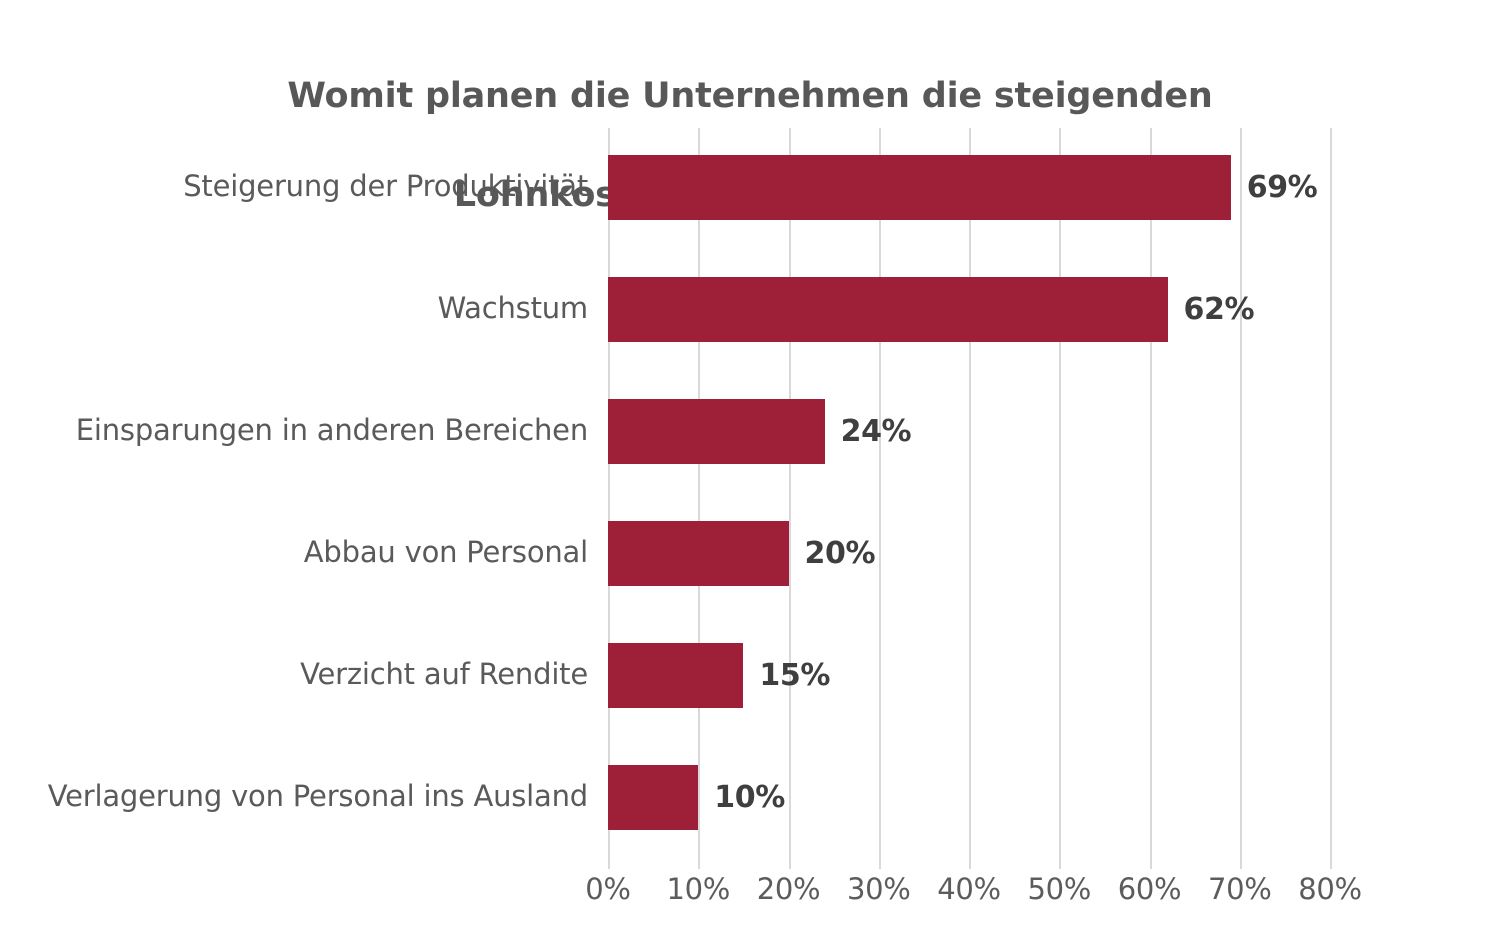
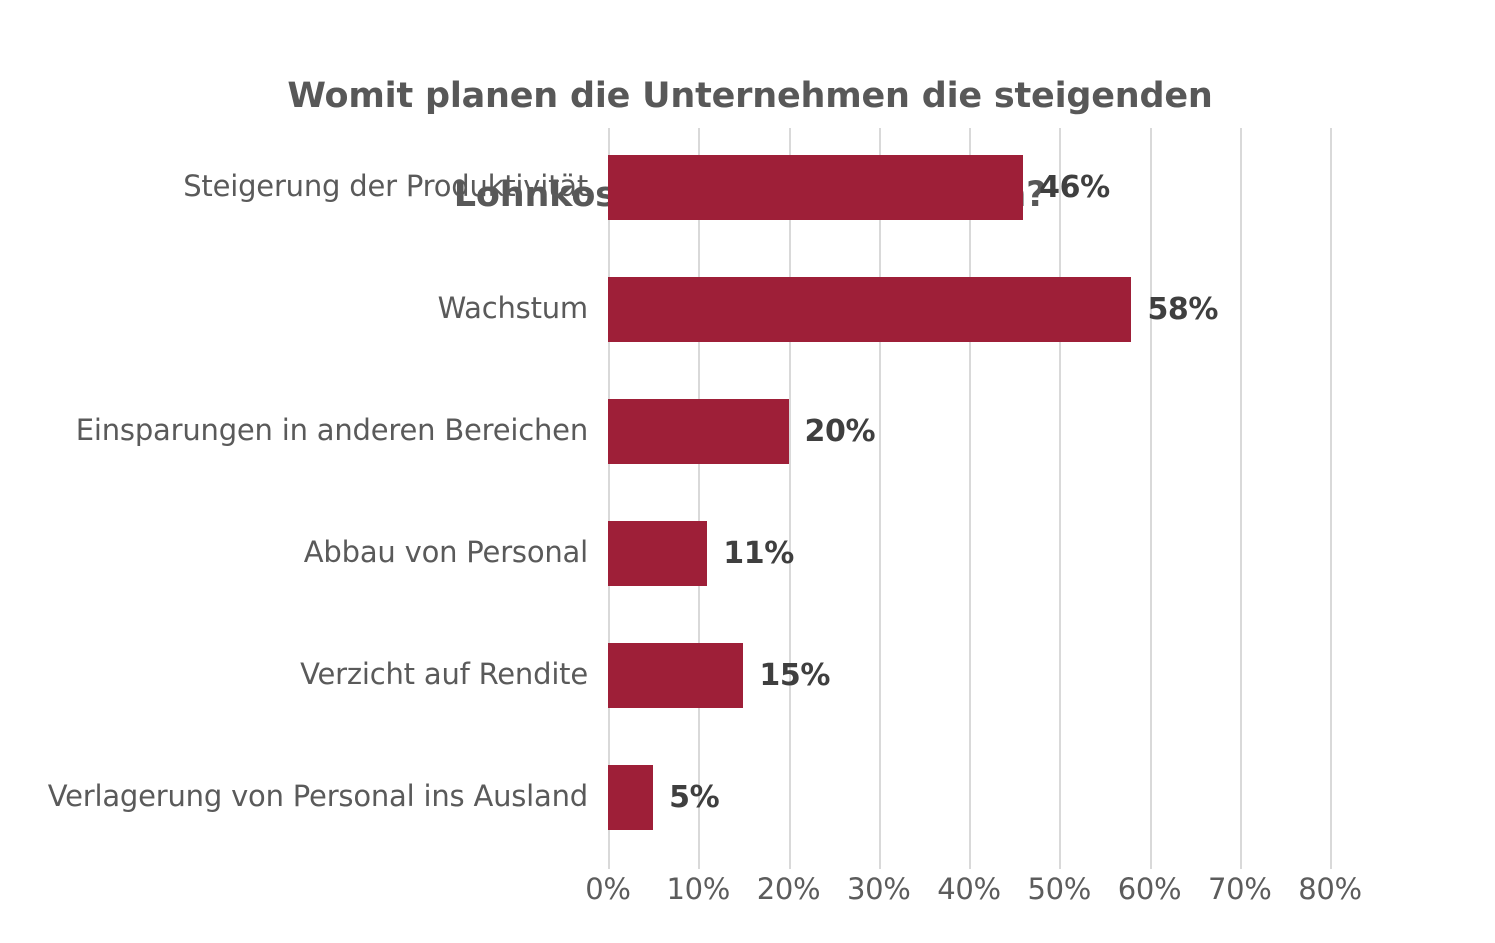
Steigerung der Produktivität: 69% -> 46%
Wachstum: 62% -> 58%
Einsparungen in anderen Bereichen: 24% -> 20%
Abbau von Personal: 20% -> 11%
Verlagerung von Personal ins Ausland: 10% -> 5%
